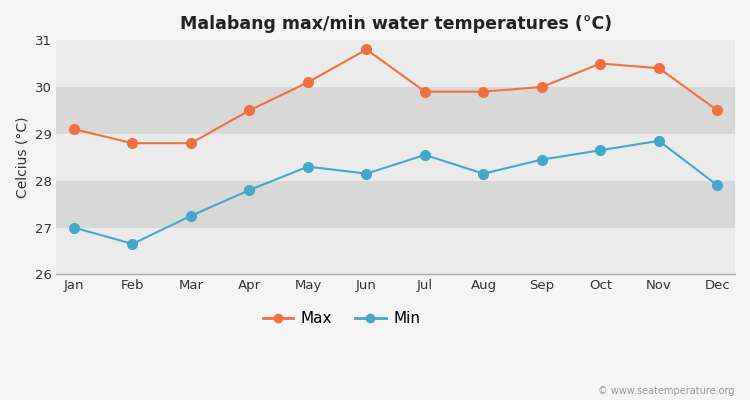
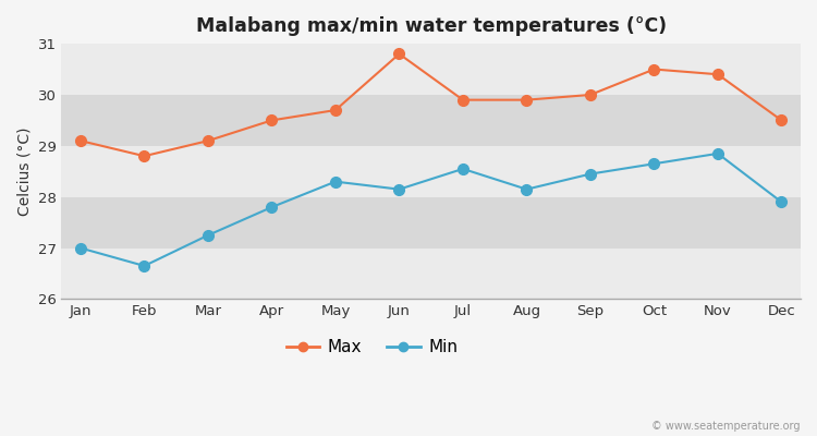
Max/Mar: 28.8 -> 29.1
Max/May: 30.1 -> 29.7
